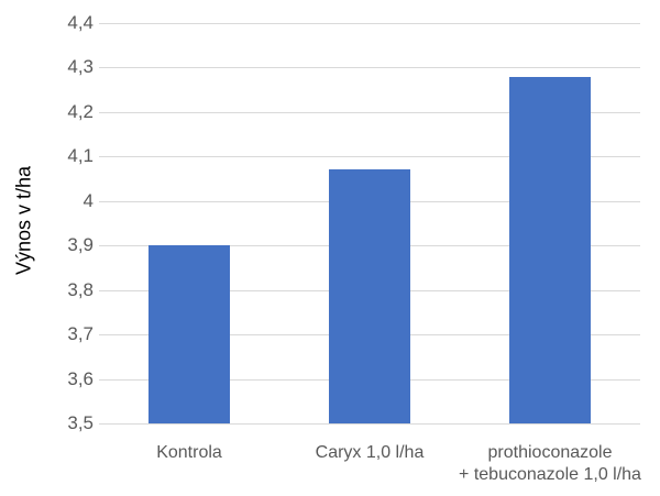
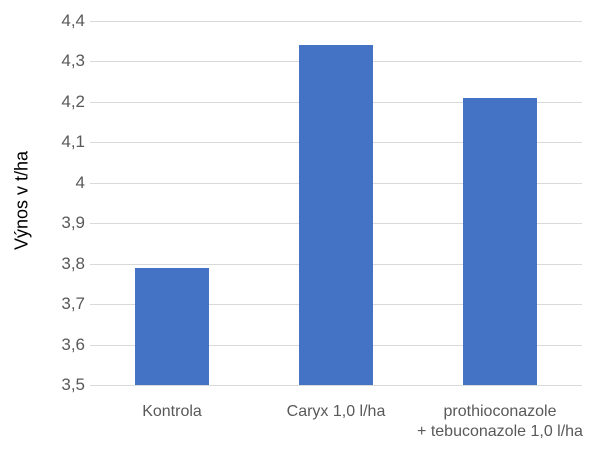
Kontrola: 3,90 -> 3,79
Caryx 1,0 l/ha: 4,07 -> 4,34
prothioconazole + tebuconazole 1,0 l/ha: 4,28 -> 4,21
